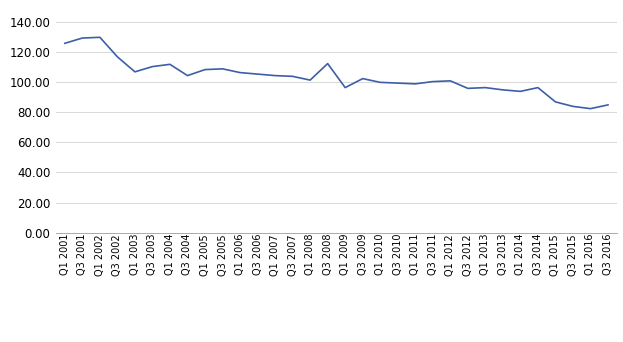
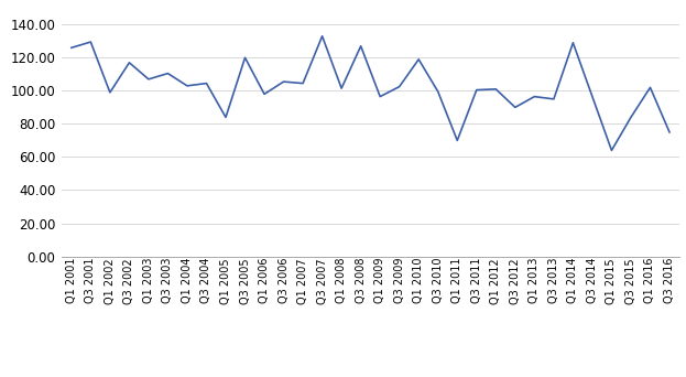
Q1 2002: 130 -> 99
Q1 2004: 112 -> 103
Q1 2005: 108 -> 84
Q3 2005: 109 -> 120
Q1 2006: 106 -> 98
Q3 2007: 104 -> 133
Q3 2008: 112 -> 127
Q1 2010: 100 -> 119
Q1 2011: 99 -> 70
Q3 2012: 96 -> 90
Q1 2014: 94 -> 129
Q1 2015: 87 -> 64
Q1 2016: 82 -> 102
Q3 2016: 85 -> 75
